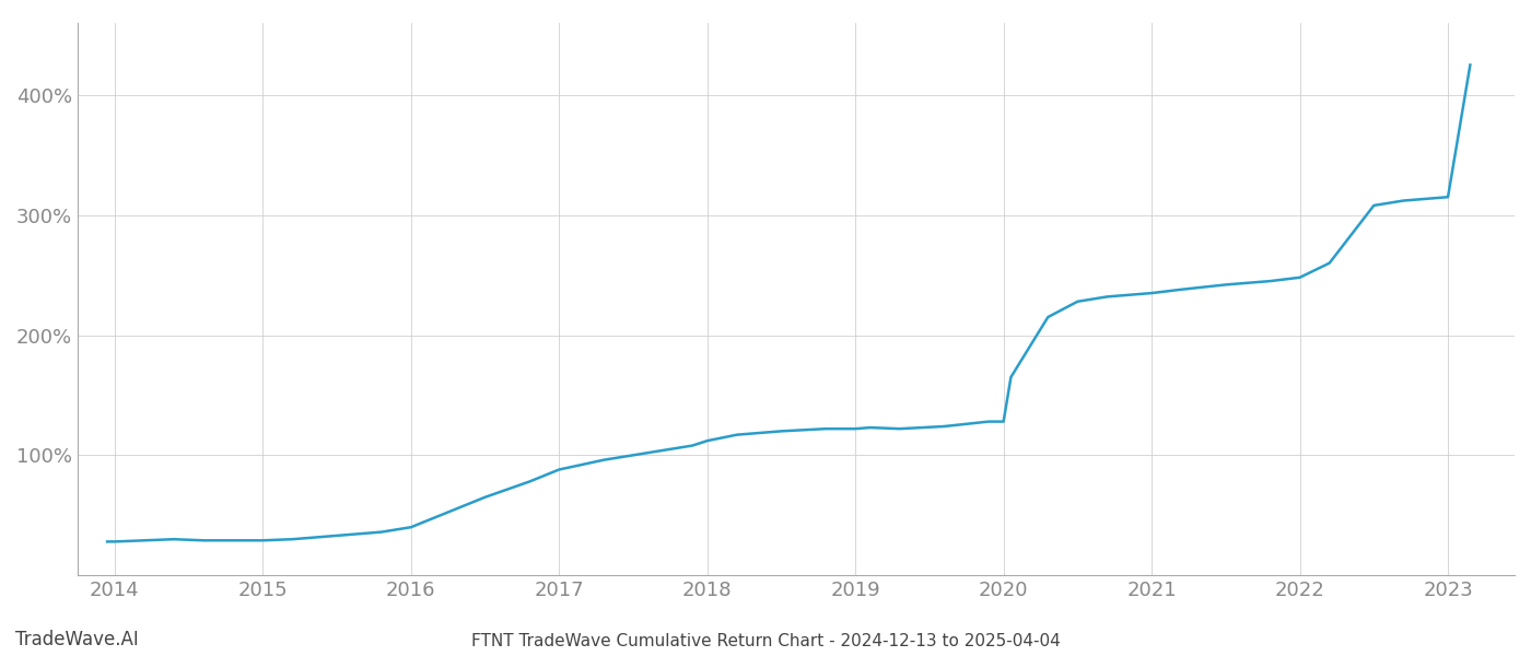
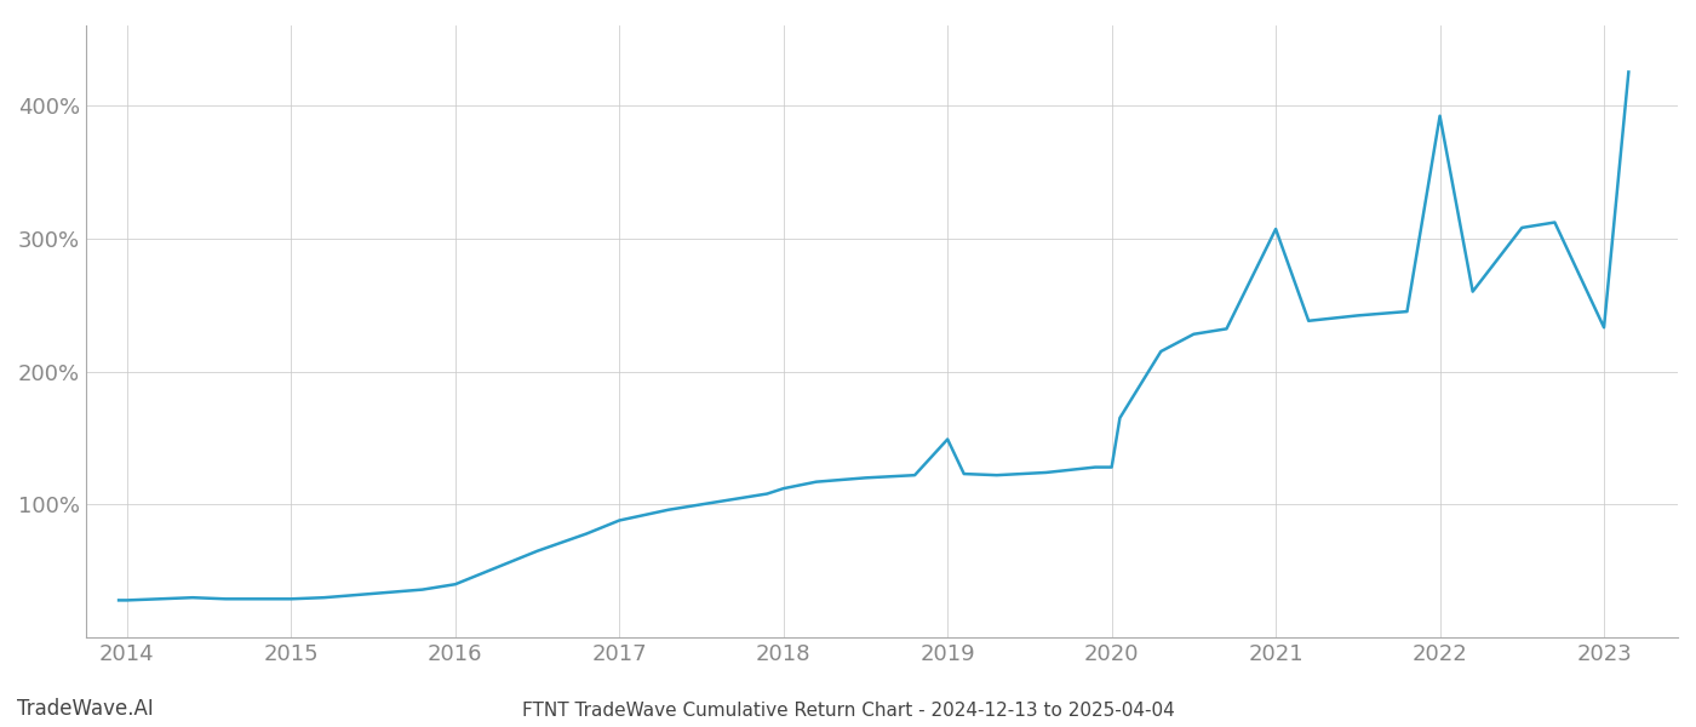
2019: 122% -> 149%
2021: 235% -> 307%
2022: 248% -> 392%
2023: 315% -> 233%
